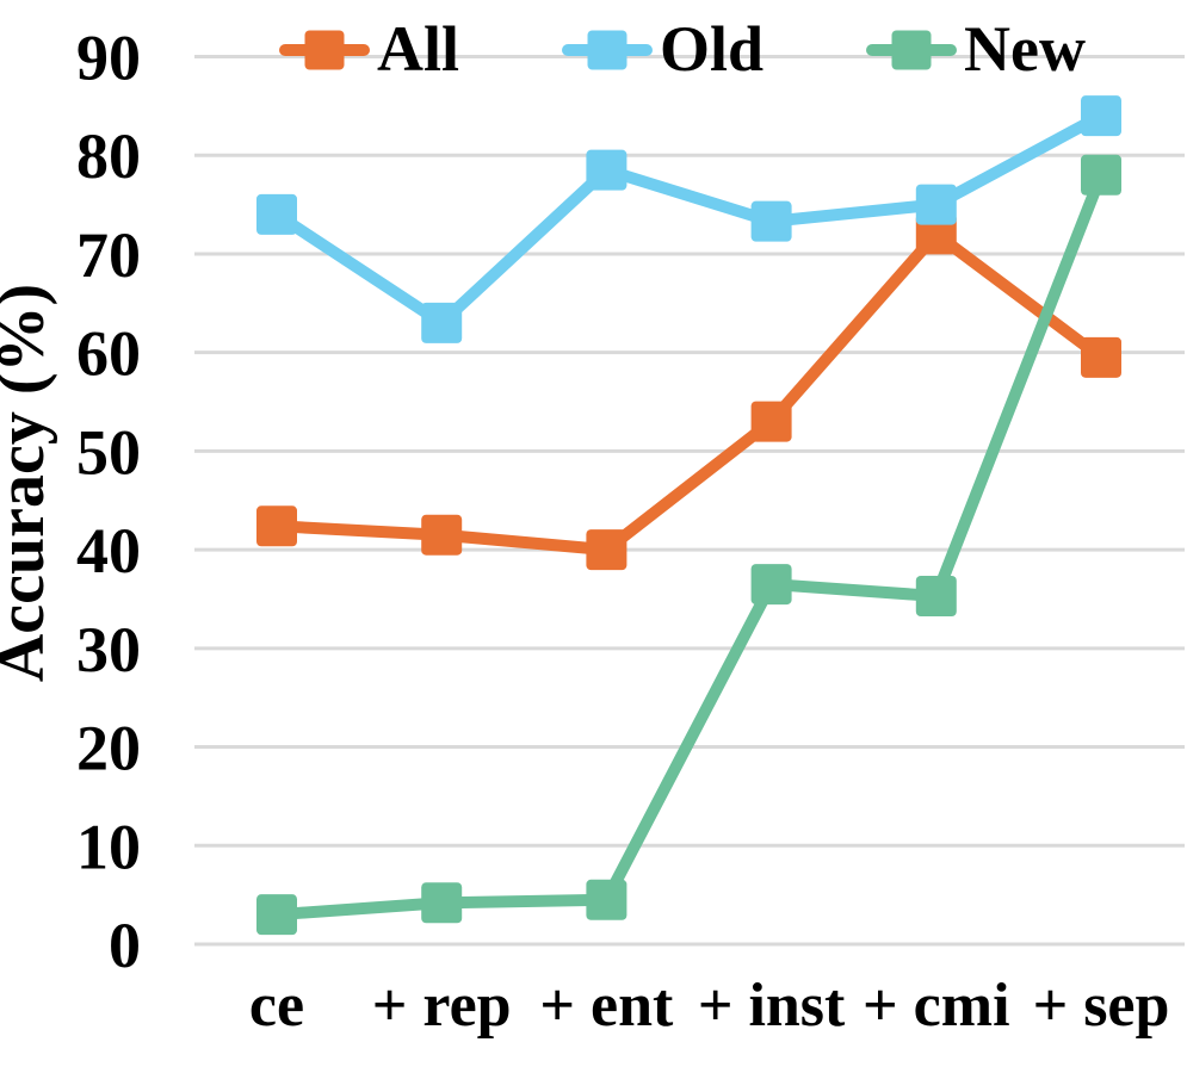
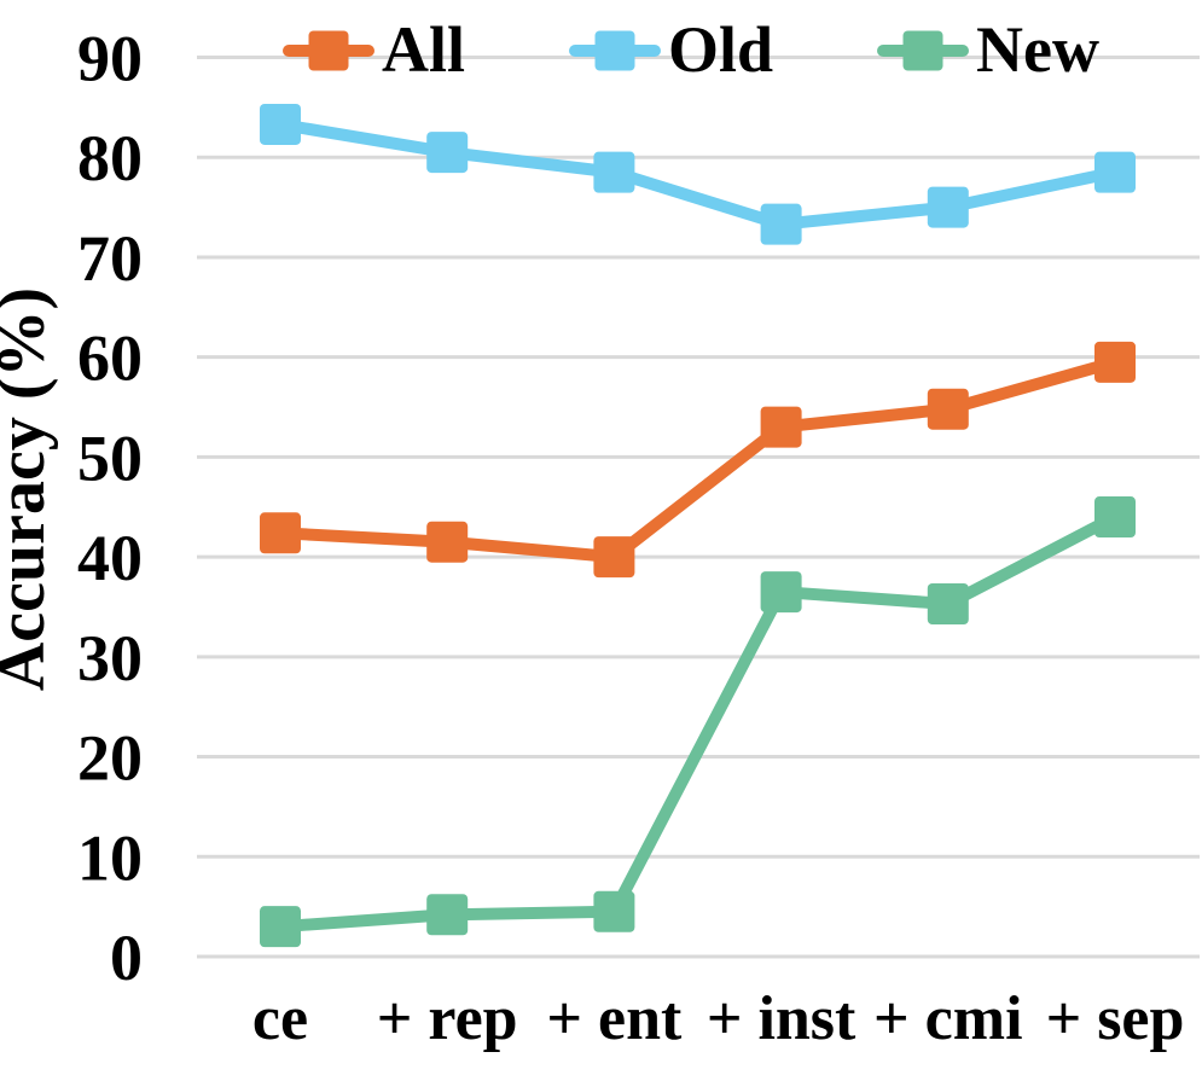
Old/ce: 74 -> 83
Old/+ rep: 63 -> 80
All/+ cmi: 72 -> 55
Old/+ sep: 84 -> 78
New/+ sep: 78 -> 44
